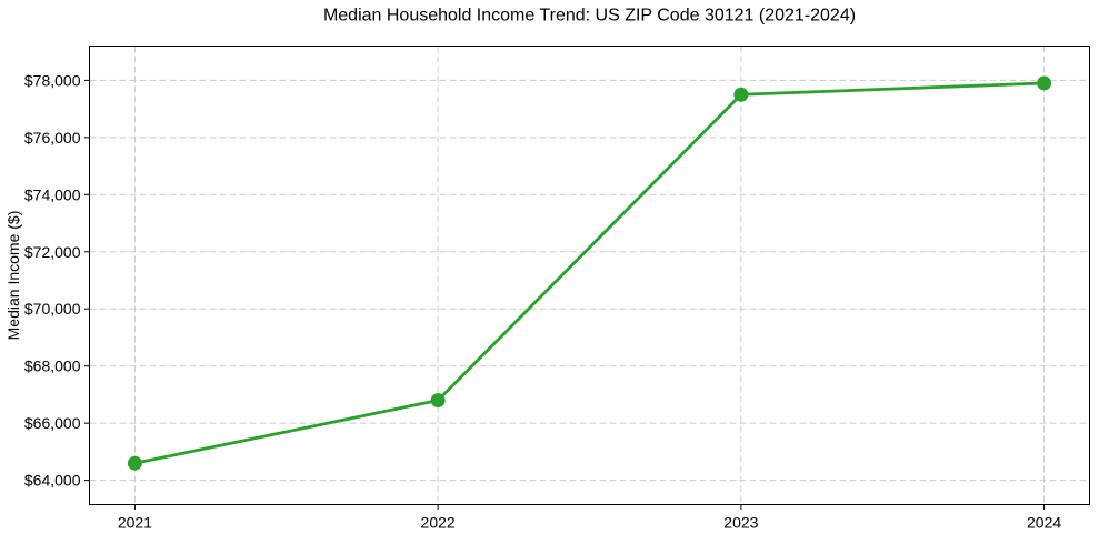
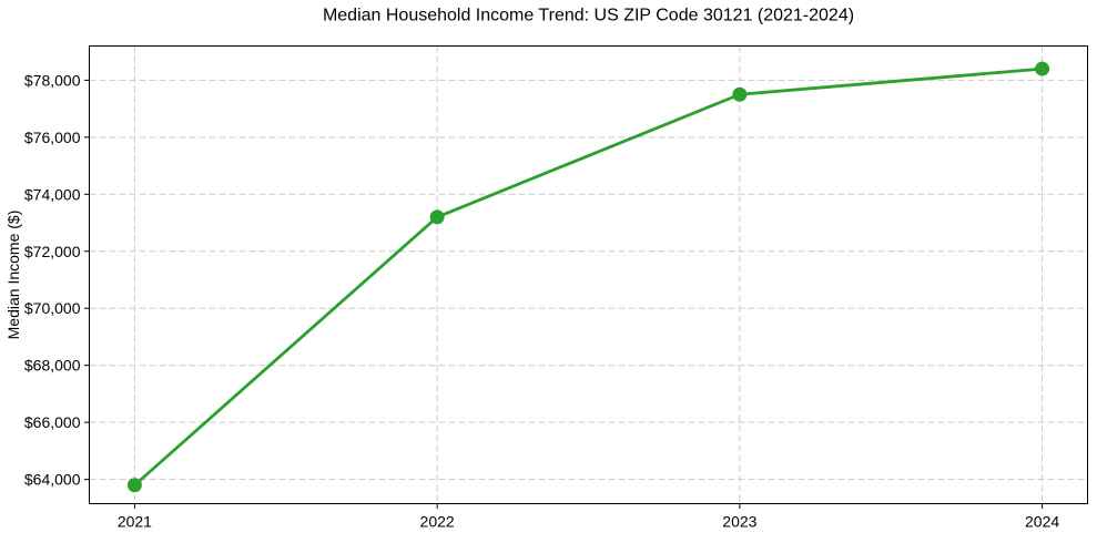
2021: $64600 -> $63800
2022: $66800 -> $73200
2024: $77900 -> $78400
